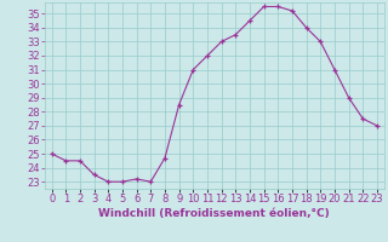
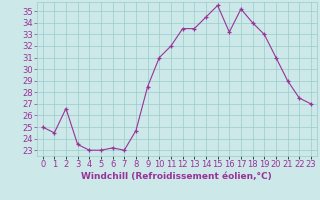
2: 24.5 -> 26.6
12: 33.0 -> 33.5
16: 35.5 -> 33.2
